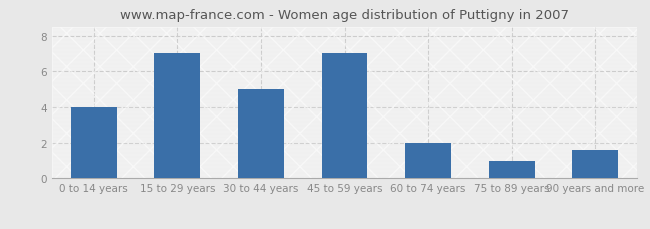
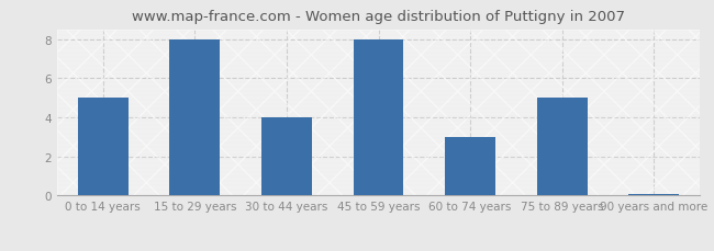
0 to 14 years: 4.0 -> 5.0
15 to 29 years: 7.0 -> 8.0
30 to 44 years: 5.0 -> 4.0
45 to 59 years: 7.0 -> 8.0
60 to 74 years: 2.0 -> 3.0
75 to 89 years: 1.0 -> 5.0
90 years and more: 1.6 -> 0.1
